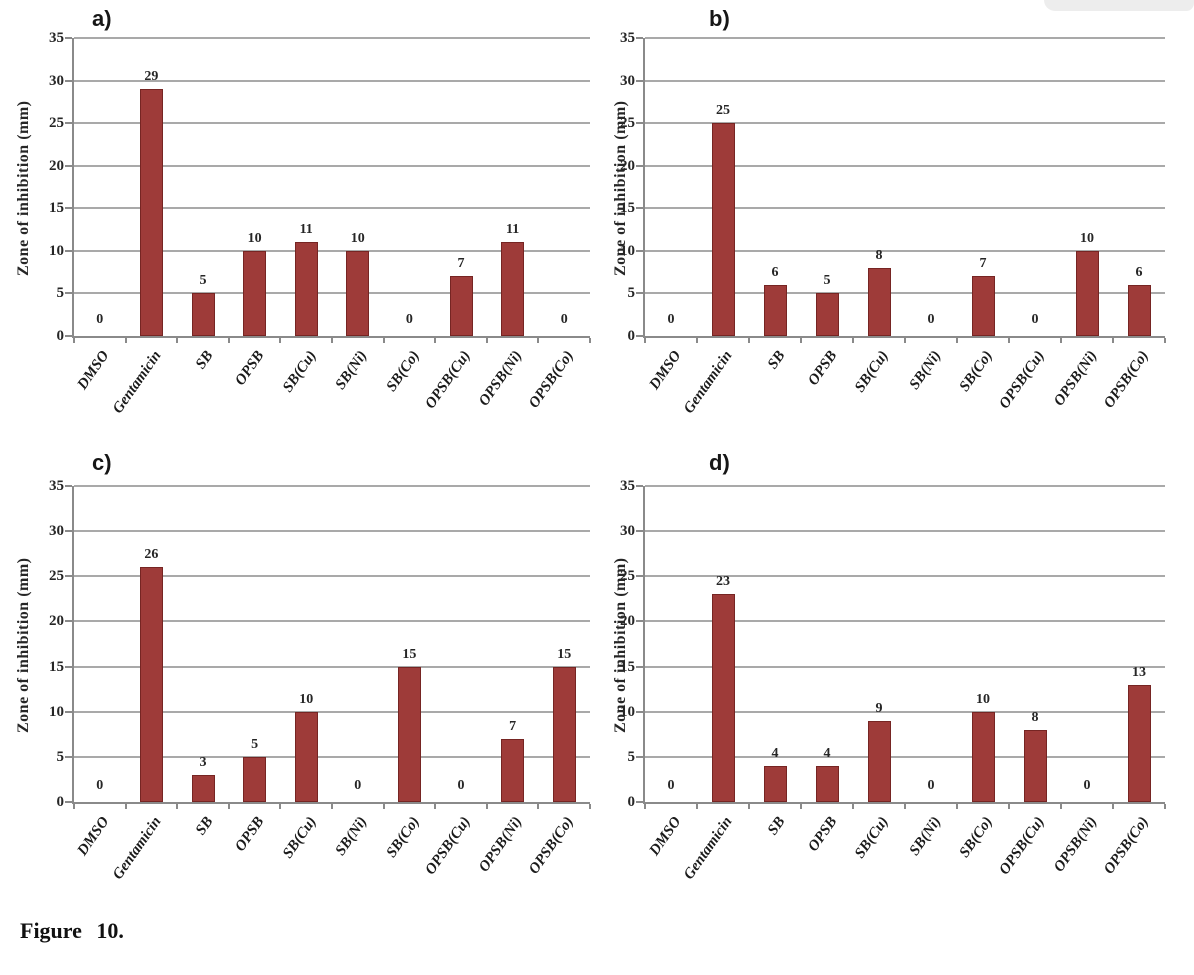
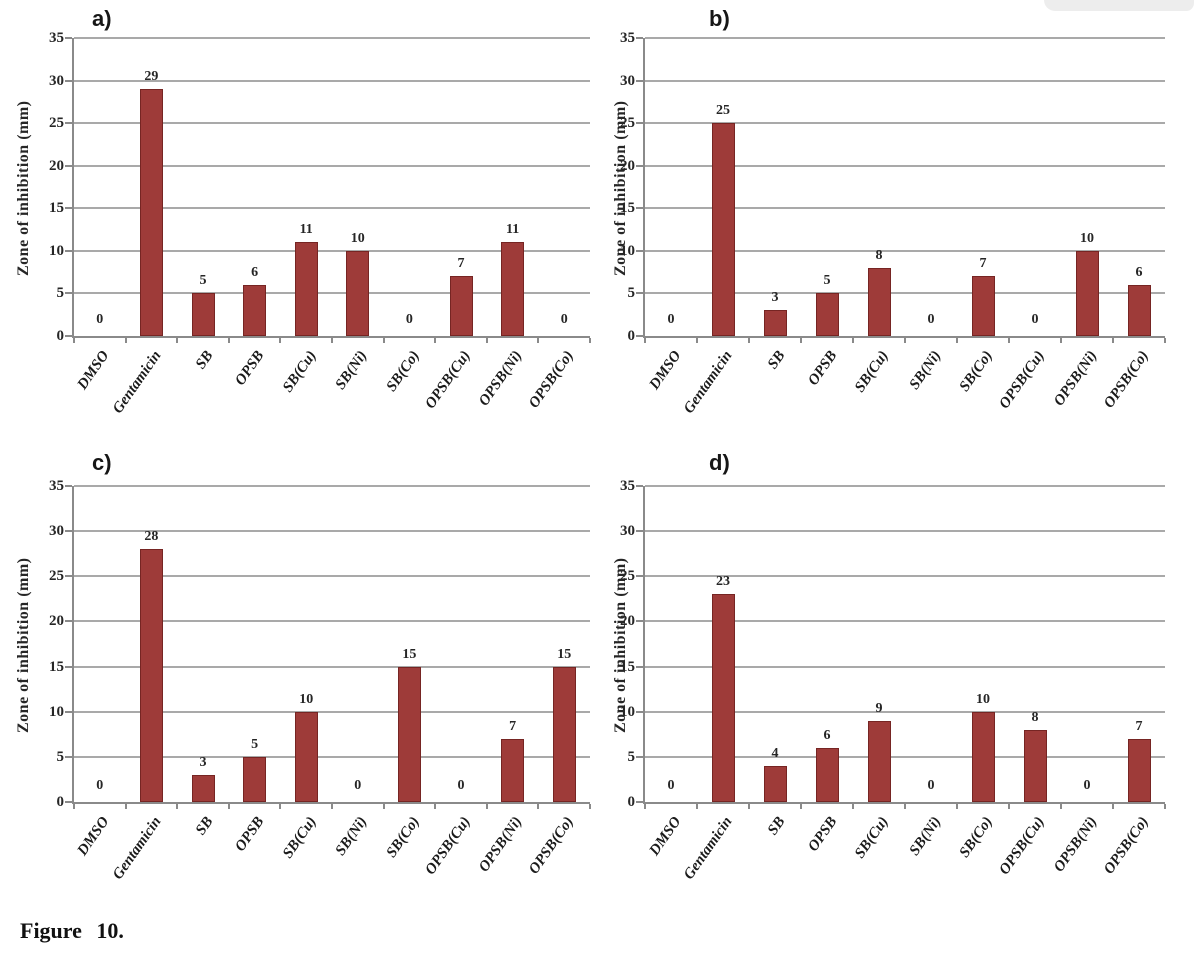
a)/OPSB: 10 -> 6
b)/SB: 6 -> 3
c)/Gentamicin: 26 -> 28
d)/OPSB: 4 -> 6
d)/OPSB(Co): 13 -> 7
